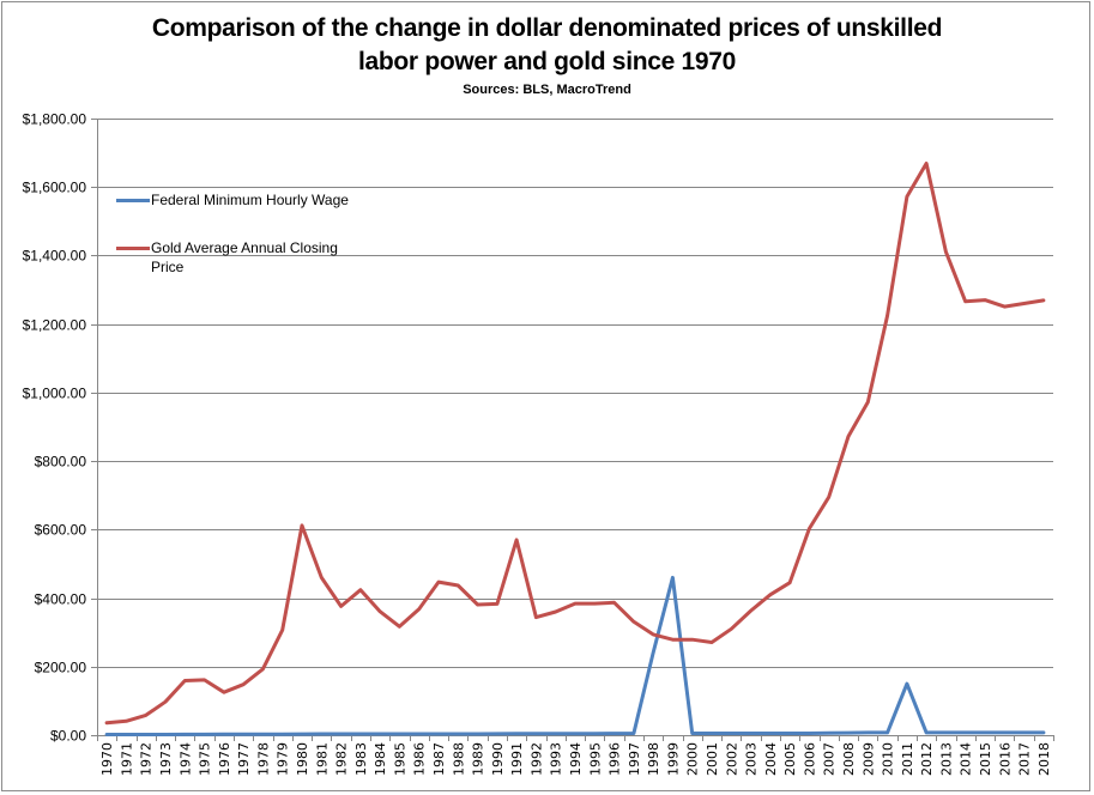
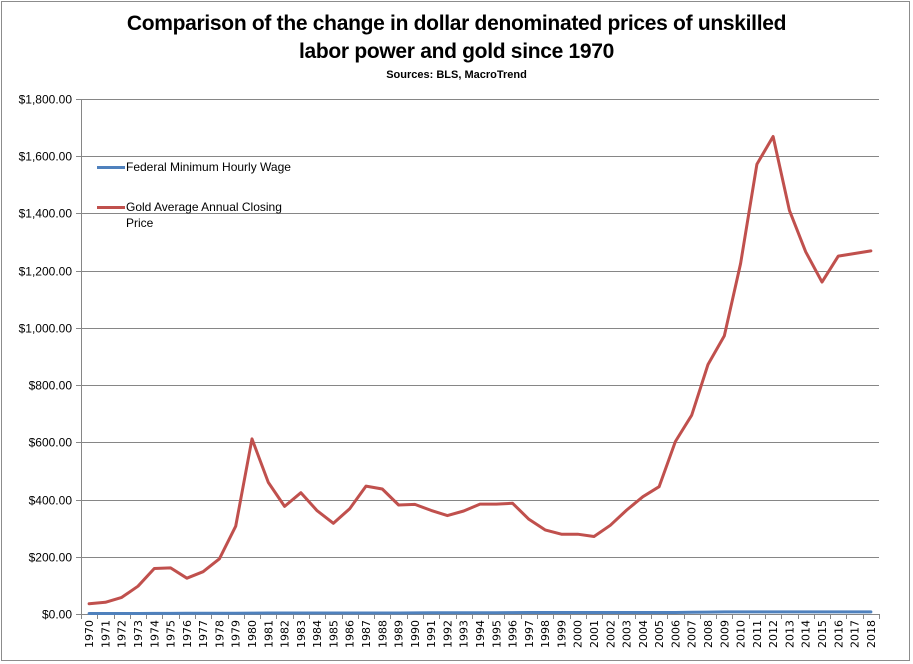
Gold Average Annual Closing Price/1991: $570 -> $360
Federal Minimum Hourly Wage/1998: $240 -> $10
Federal Minimum Hourly Wage/1999: $460 -> $10
Federal Minimum Hourly Wage/2011: $150 -> $10
Gold Average Annual Closing Price/2015: $1270 -> $1160
